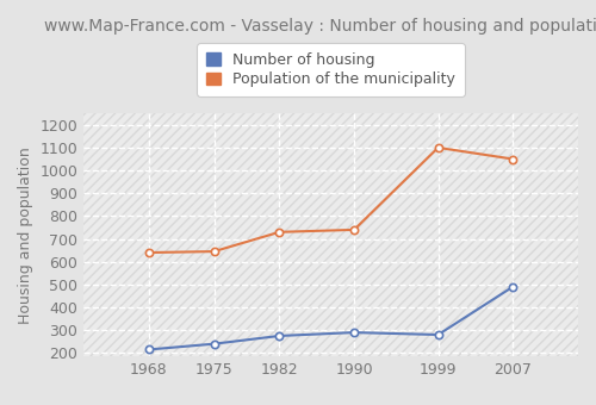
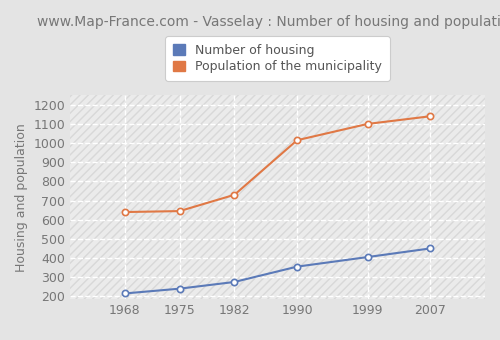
Number of housing/1990: 290 -> 360
Population of the municipality/1990: 740 -> 1020
Number of housing/1999: 280 -> 400
Number of housing/2007: 490 -> 450
Population of the municipality/2007: 1050 -> 1140
